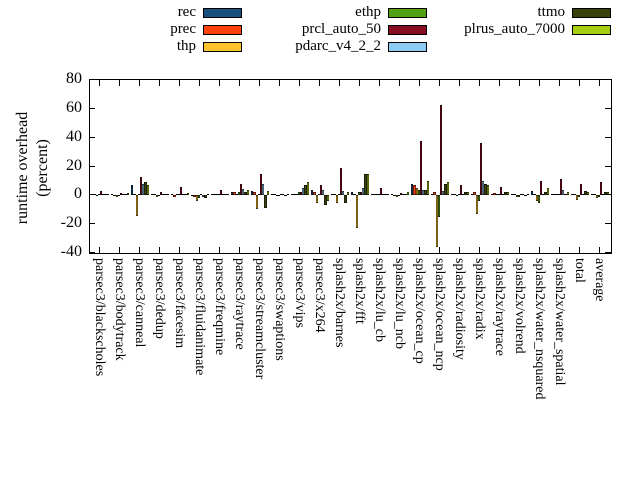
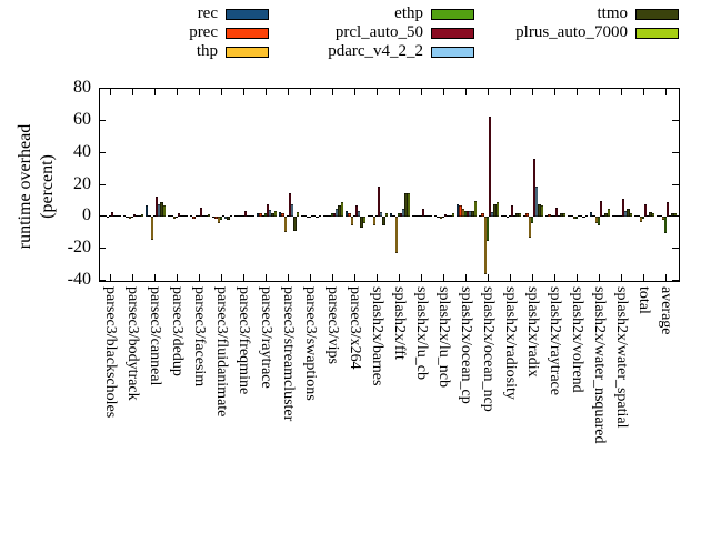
prcl_auto_50/splash2x/ocean_cp: 38 -> 4
pdarc_v4_2_2/splash2x/radix: 10 -> 19
ttmo/splash2x/water_spatial: 1 -> 5
ethp/average: -1 -> -10
